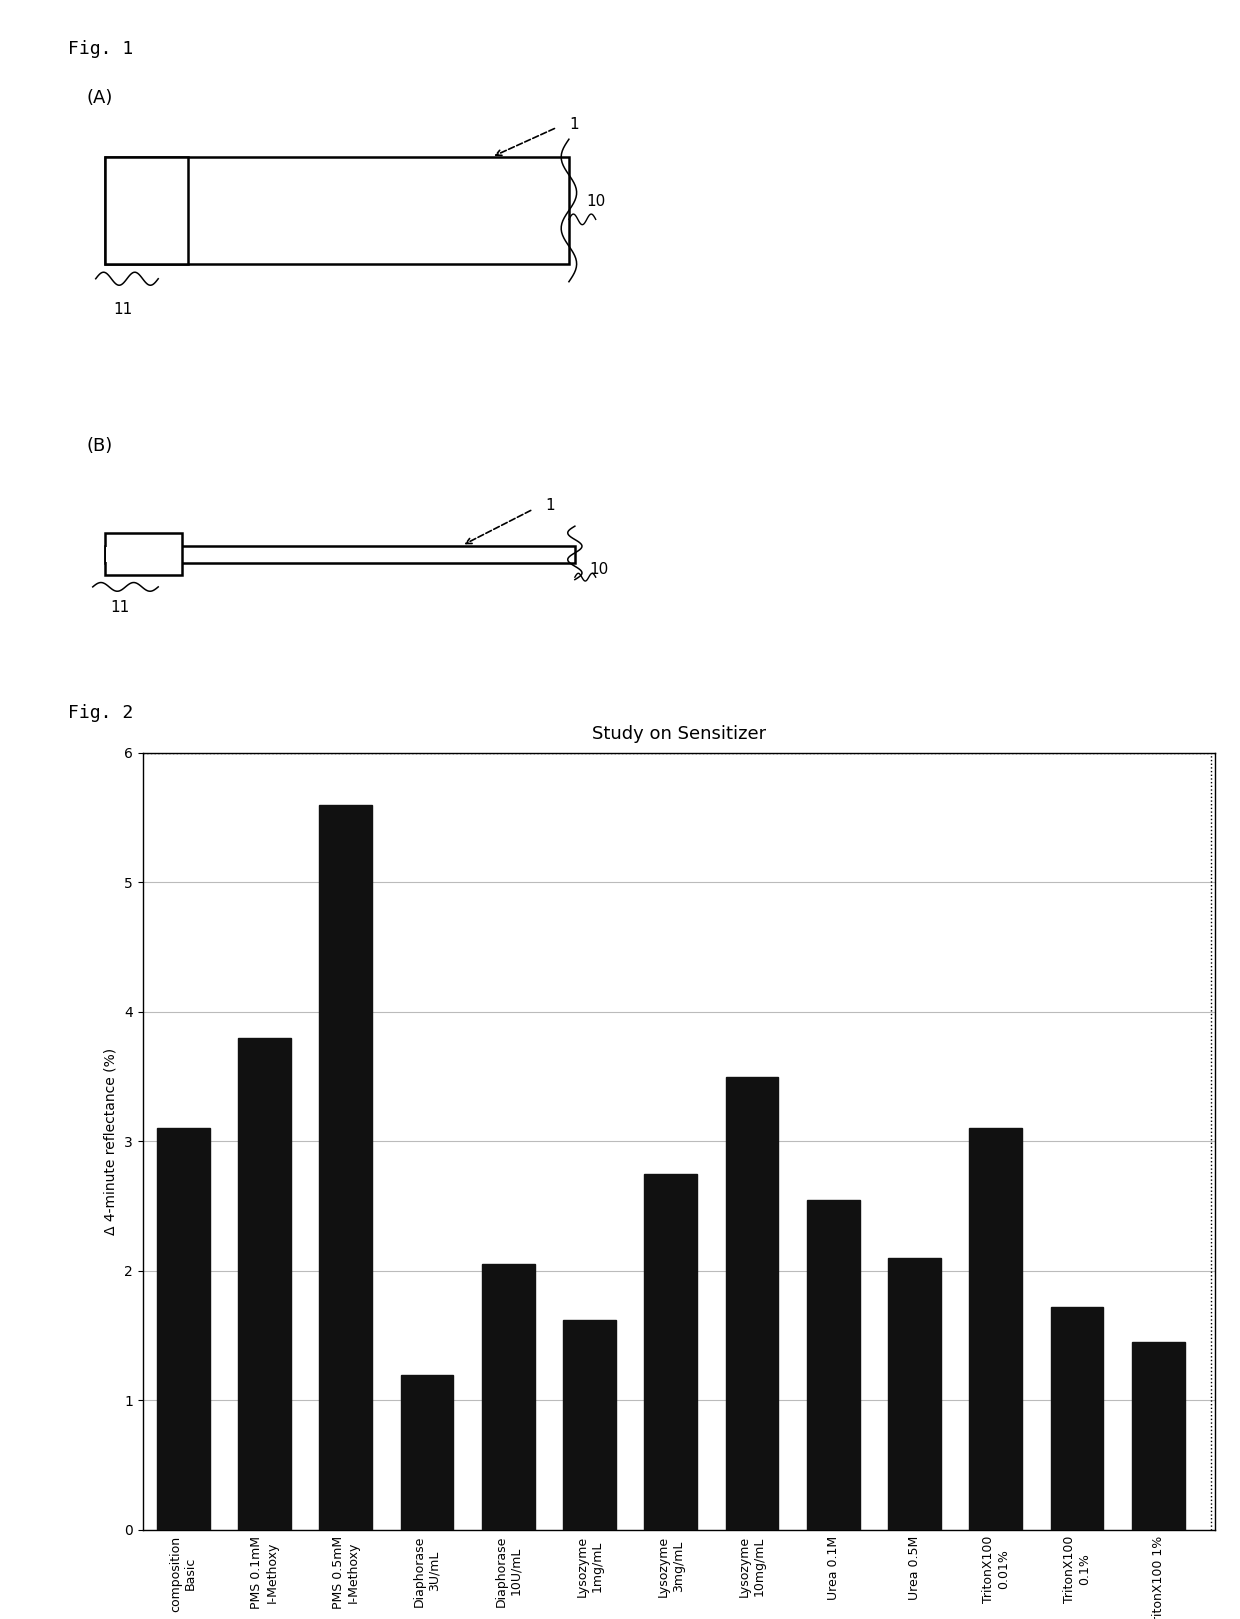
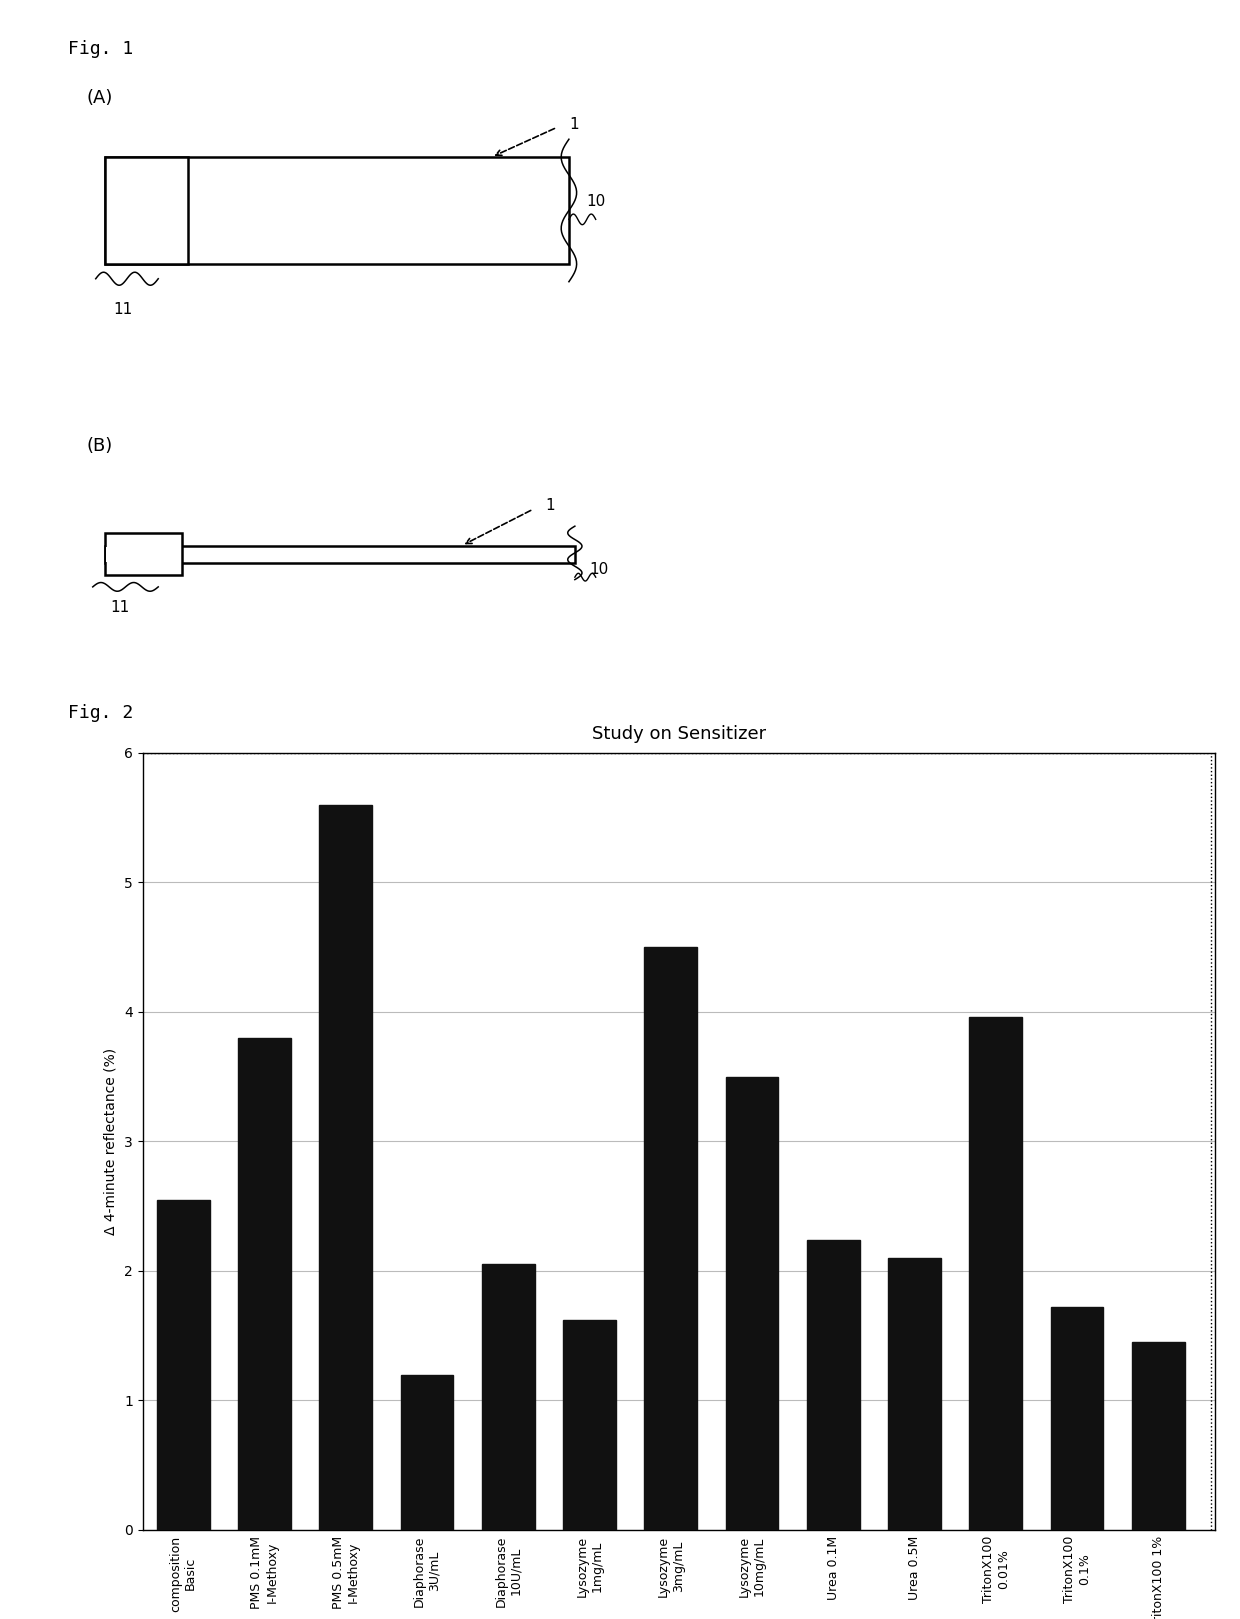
Study on Sensitizer/composition Basic: 3.10 -> 2.55
Study on Sensitizer/Lysozyme 3mg/mL: 2.75 -> 4.50
Study on Sensitizer/Urea 0.1M: 2.55 -> 2.24
Study on Sensitizer/TritonX100 0.01%: 3.10 -> 3.96
